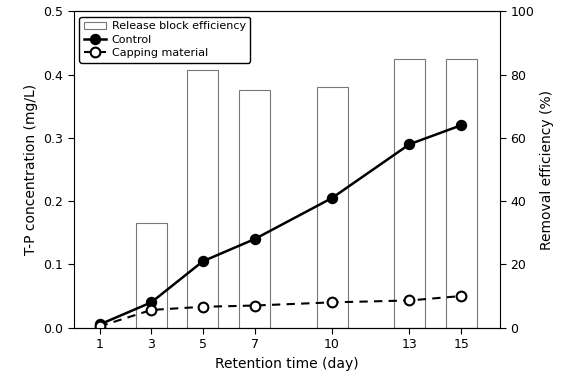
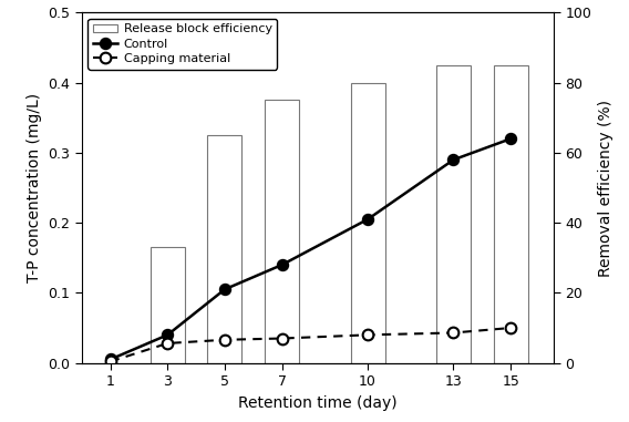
Release block efficiency/5: 0.408 -> 0.325
Release block efficiency/10: 0.380 -> 0.400
